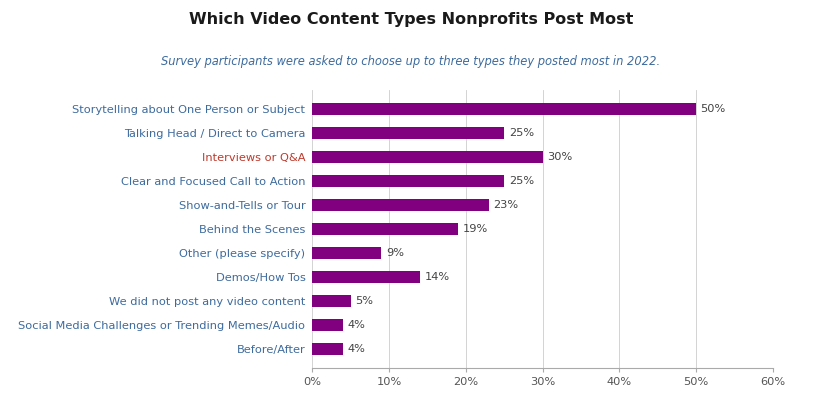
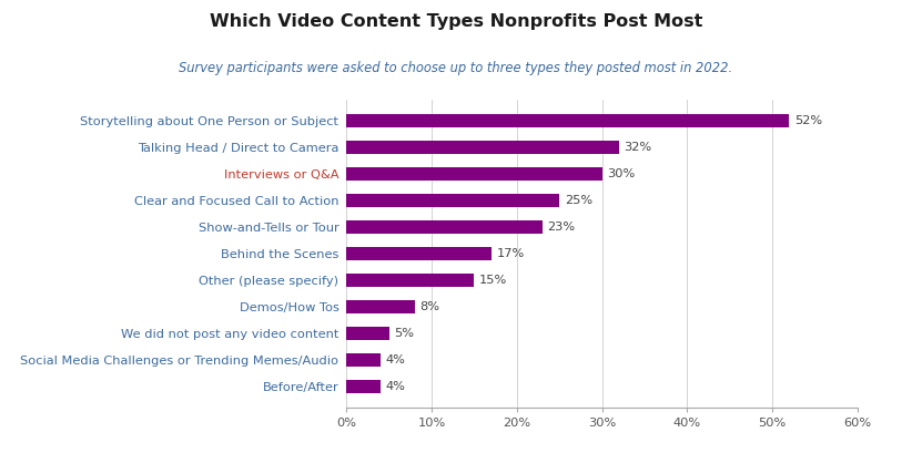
Storytelling about One Person or Subject: 50% -> 52%
Talking Head / Direct to Camera: 25% -> 32%
Behind the Scenes: 19% -> 17%
Other (please specify): 9% -> 15%
Demos/How Tos: 14% -> 8%
